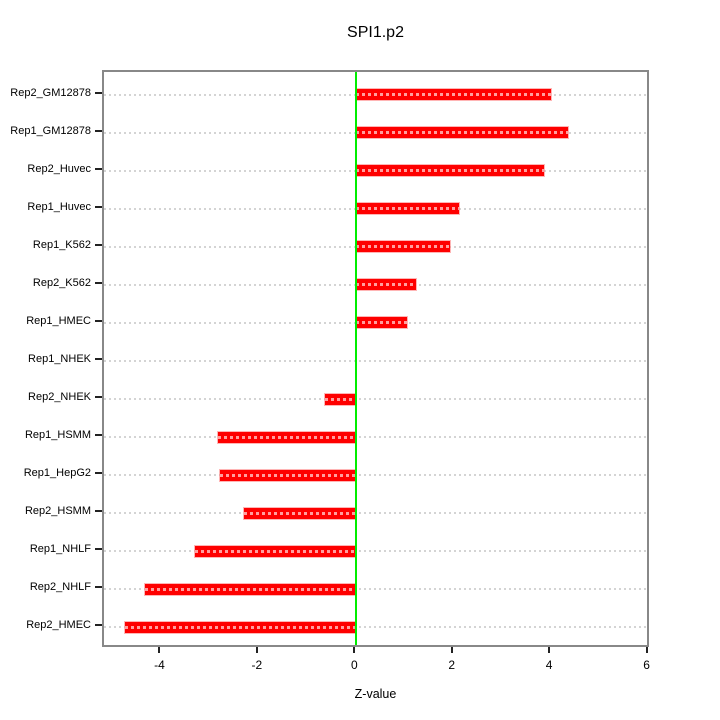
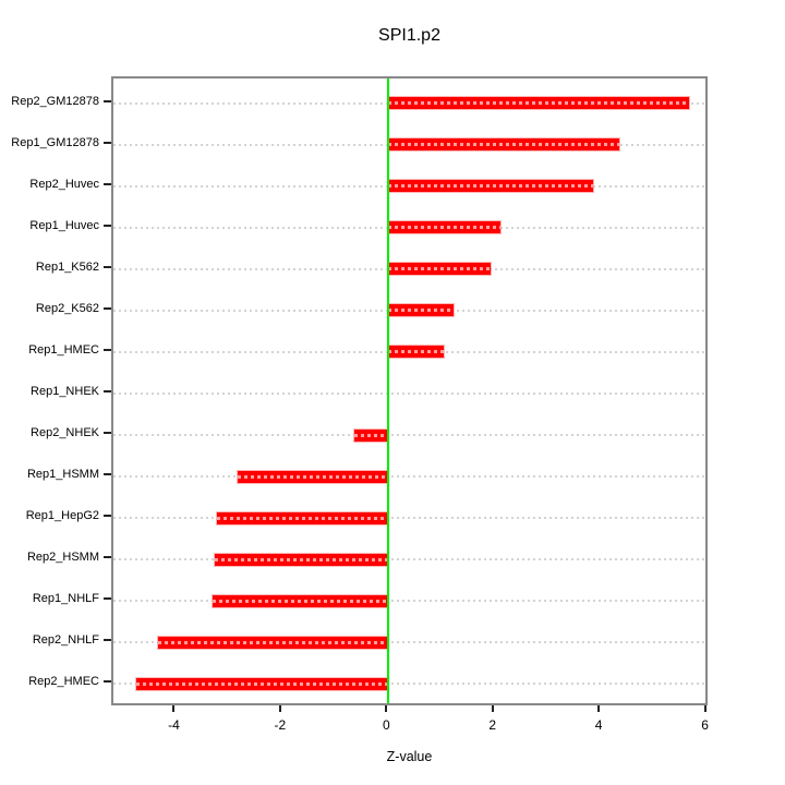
Rep2_GM12878: 4.0 -> 5.7
Rep1_HepG2: -2.8 -> -3.2
Rep2_HSMM: -2.3 -> -3.3
